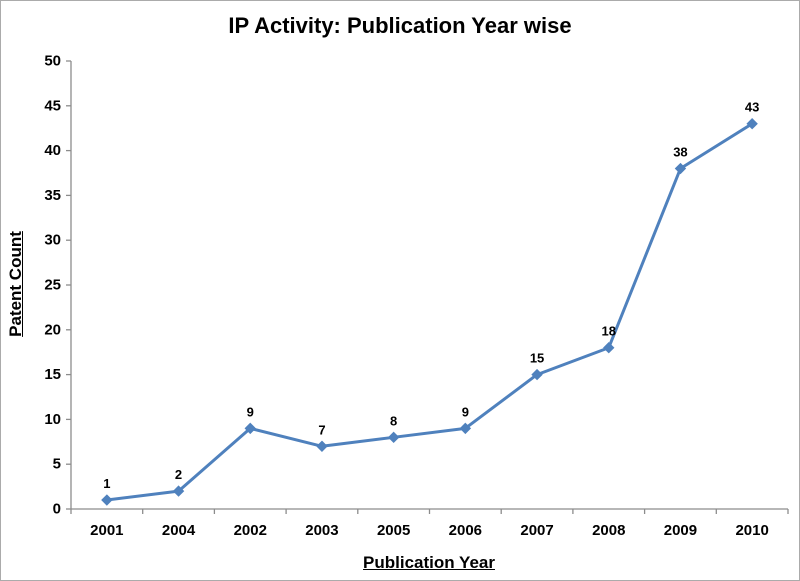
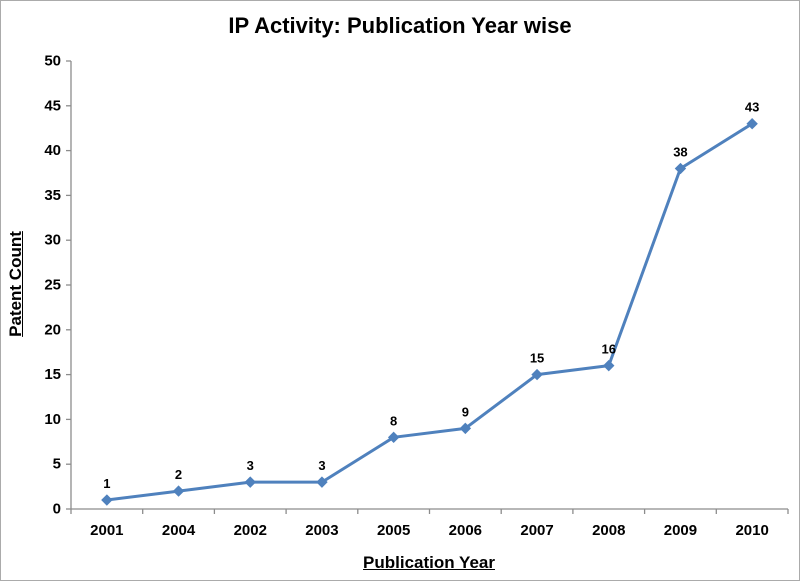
2002: 9 -> 3
2003: 7 -> 3
2008: 18 -> 16
